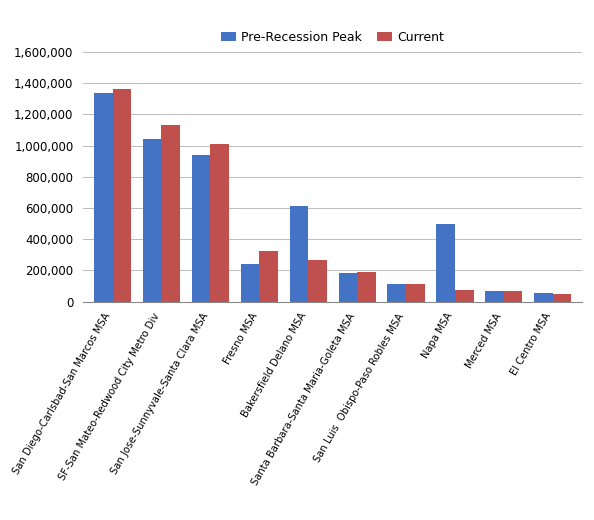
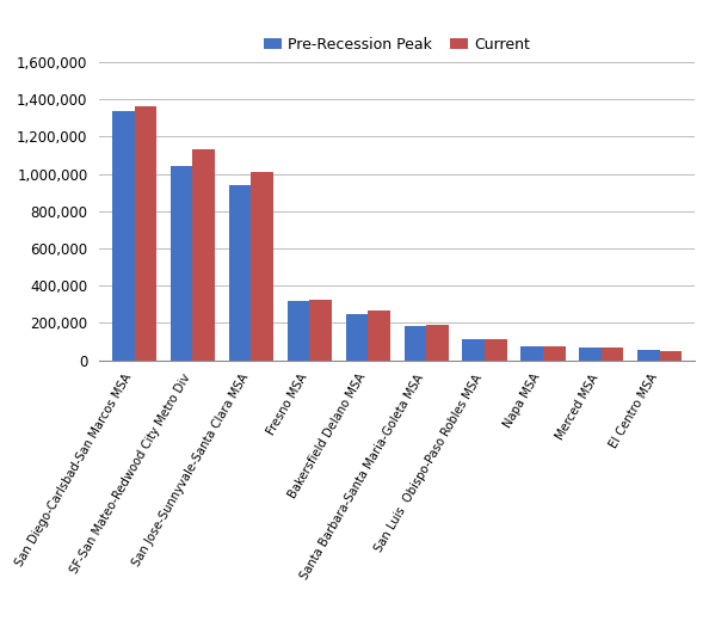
Pre-Recession Peak/Fresno MSA: 240,000 -> 320,000
Pre-Recession Peak/Bakersfield Delano MSA: 610,000 -> 250,000
Pre-Recession Peak/Napa MSA: 500,000 -> 80,000
